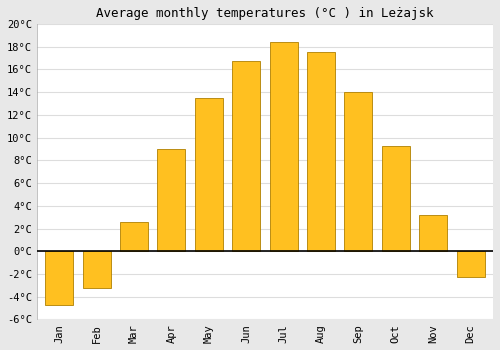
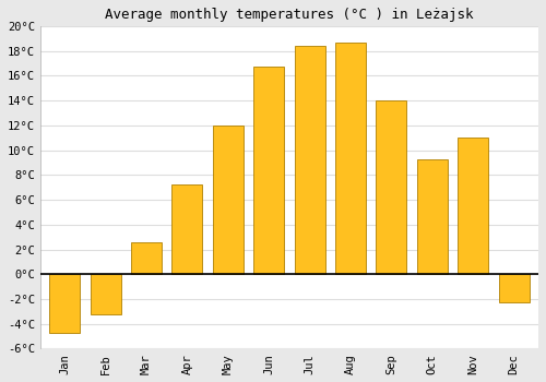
Apr: 9.0°C -> 7.2°C
May: 13.5°C -> 12.0°C
Aug: 17.5°C -> 18.7°C
Nov: 3.2°C -> 11.0°C
